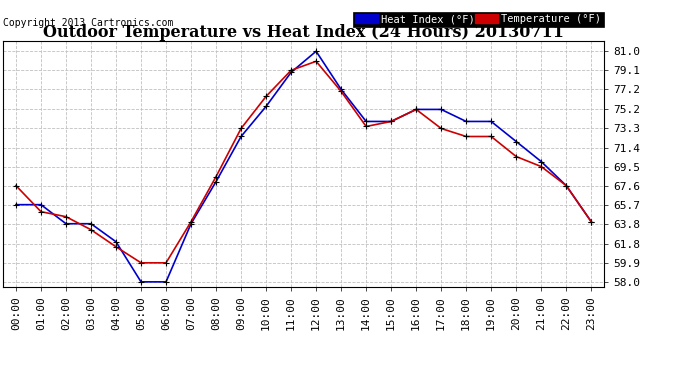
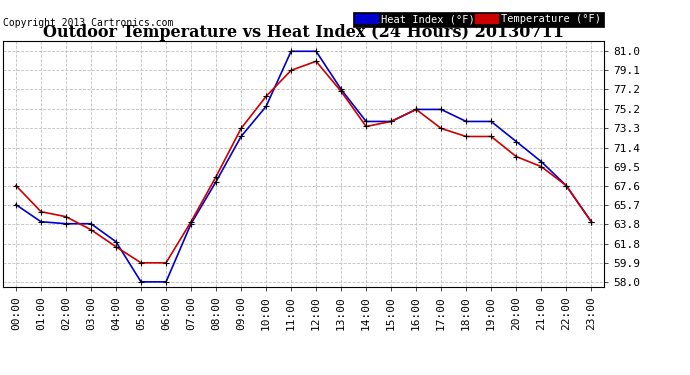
Heat Index (°F)/01:00: 65.7 -> 64.0
Heat Index (°F)/11:00: 78.9 -> 81.0
